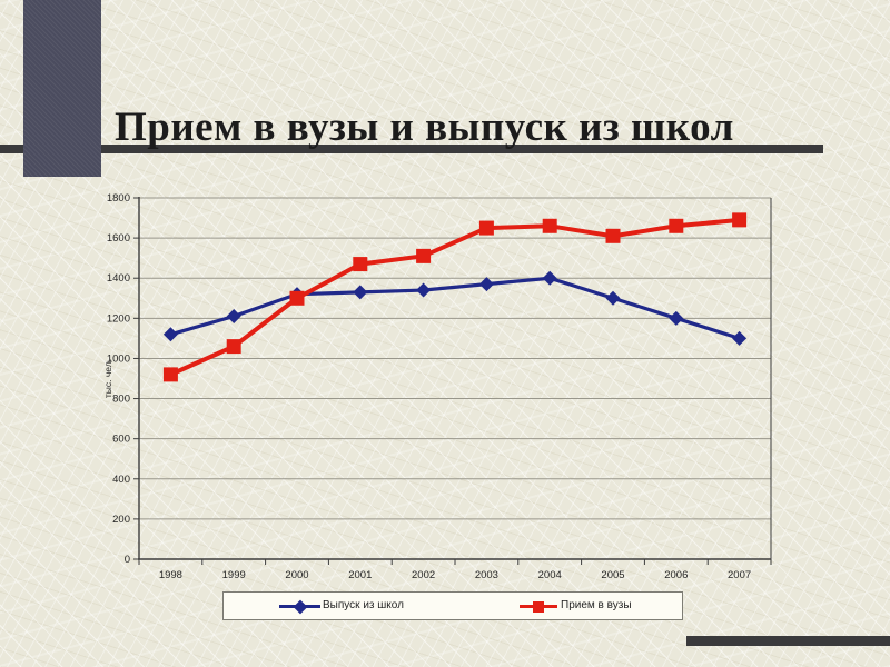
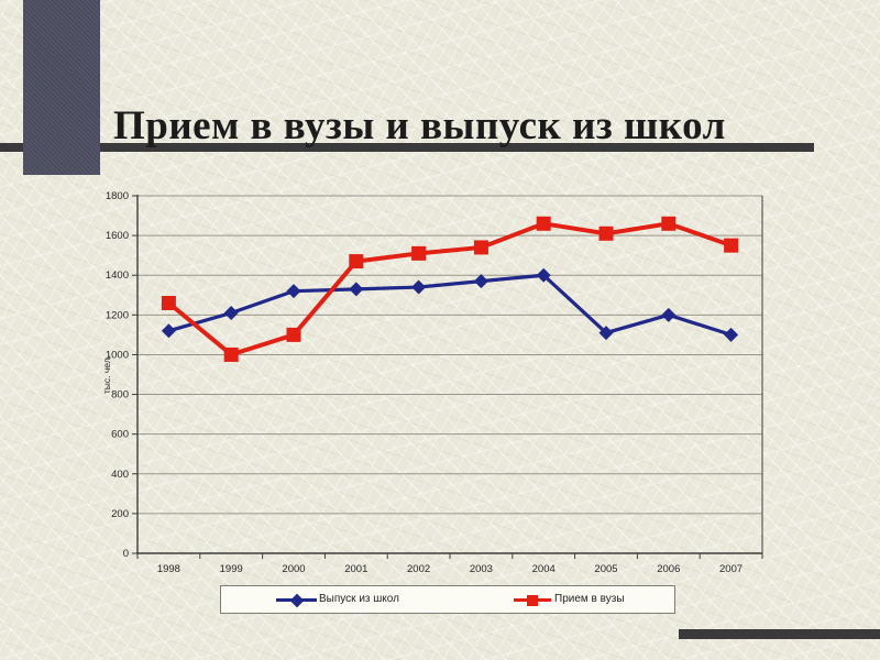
Прием в вузы/1998: 920 -> 1260
Прием в вузы/1999: 1060 -> 1000
Прием в вузы/2000: 1300 -> 1100
Прием в вузы/2003: 1650 -> 1540
Выпуск из школ/2005: 1300 -> 1110
Прием в вузы/2007: 1690 -> 1550
